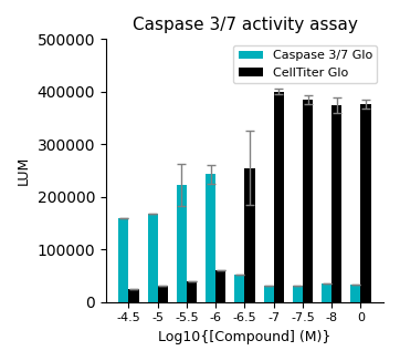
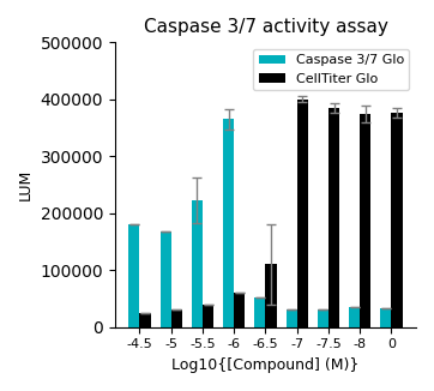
Caspase 3/7 Glo/-4.5: 160000 -> 180000
Caspase 3/7 Glo/-6: 243000 -> 365000
CellTiter Glo/-6.5: 255000 -> 110000
